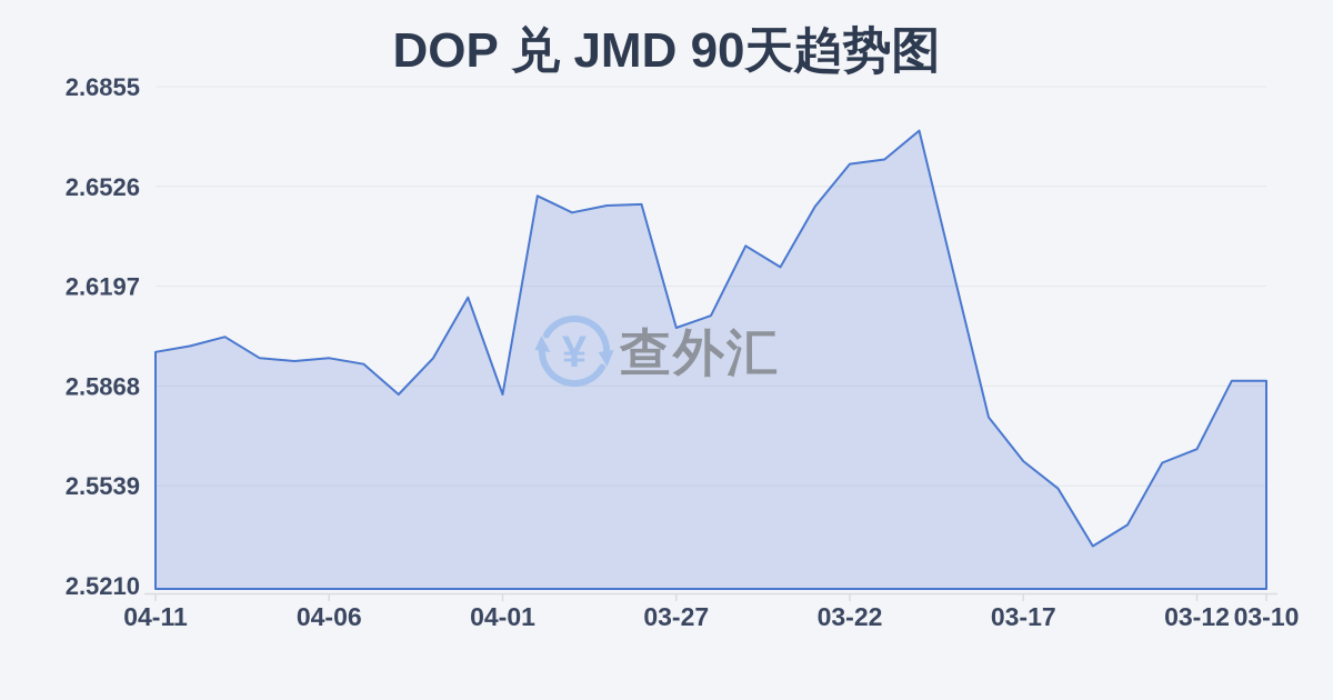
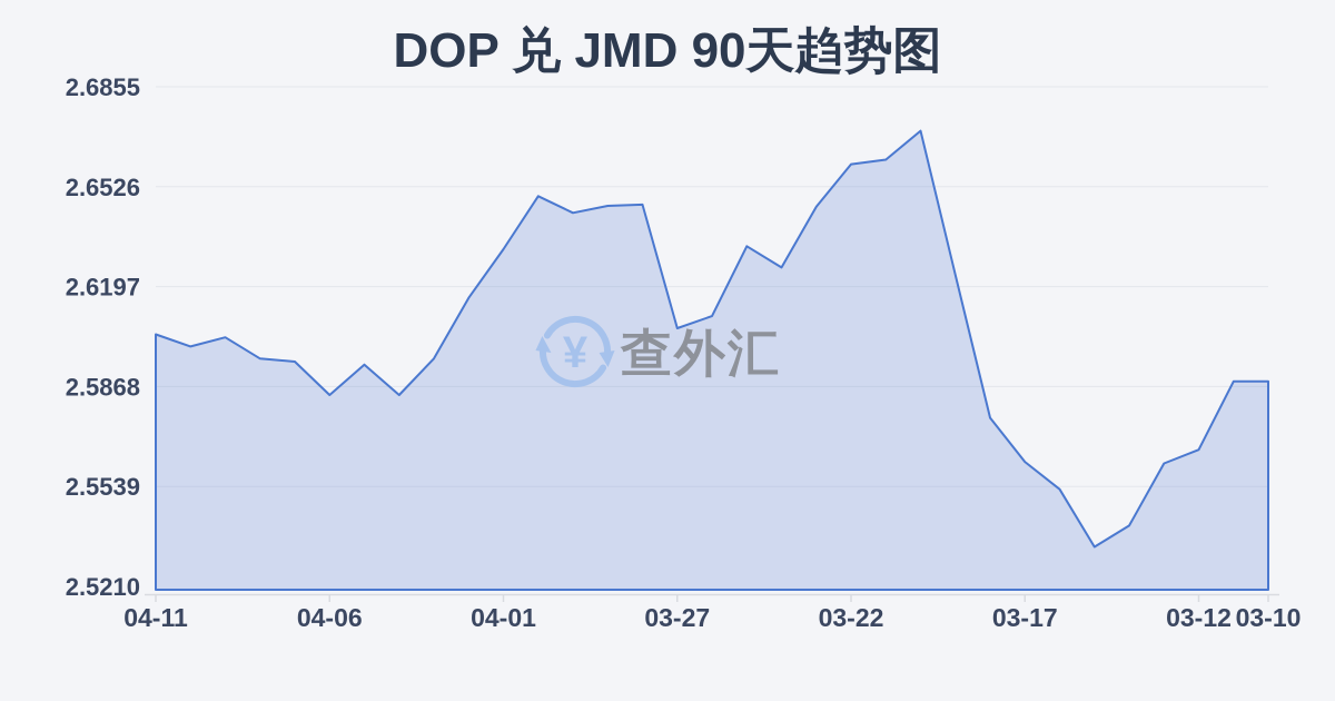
04-11: 2.598 -> 2.604
04-06: 2.596 -> 2.584
04-01: 2.584 -> 2.632
